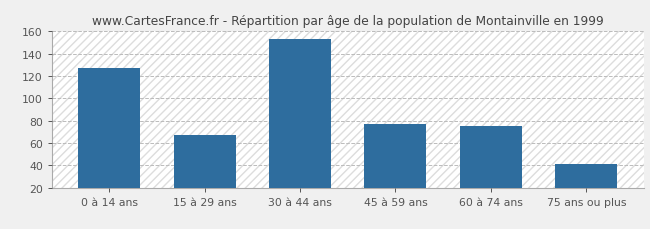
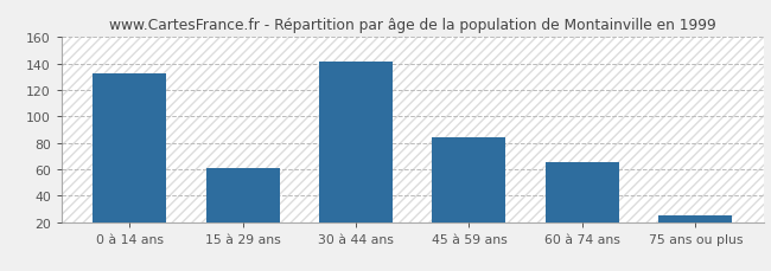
0 à 14 ans: 127 -> 132
15 à 29 ans: 67 -> 61
30 à 44 ans: 153 -> 141
45 à 59 ans: 77 -> 84
60 à 74 ans: 75 -> 65
75 ans ou plus: 41 -> 25
